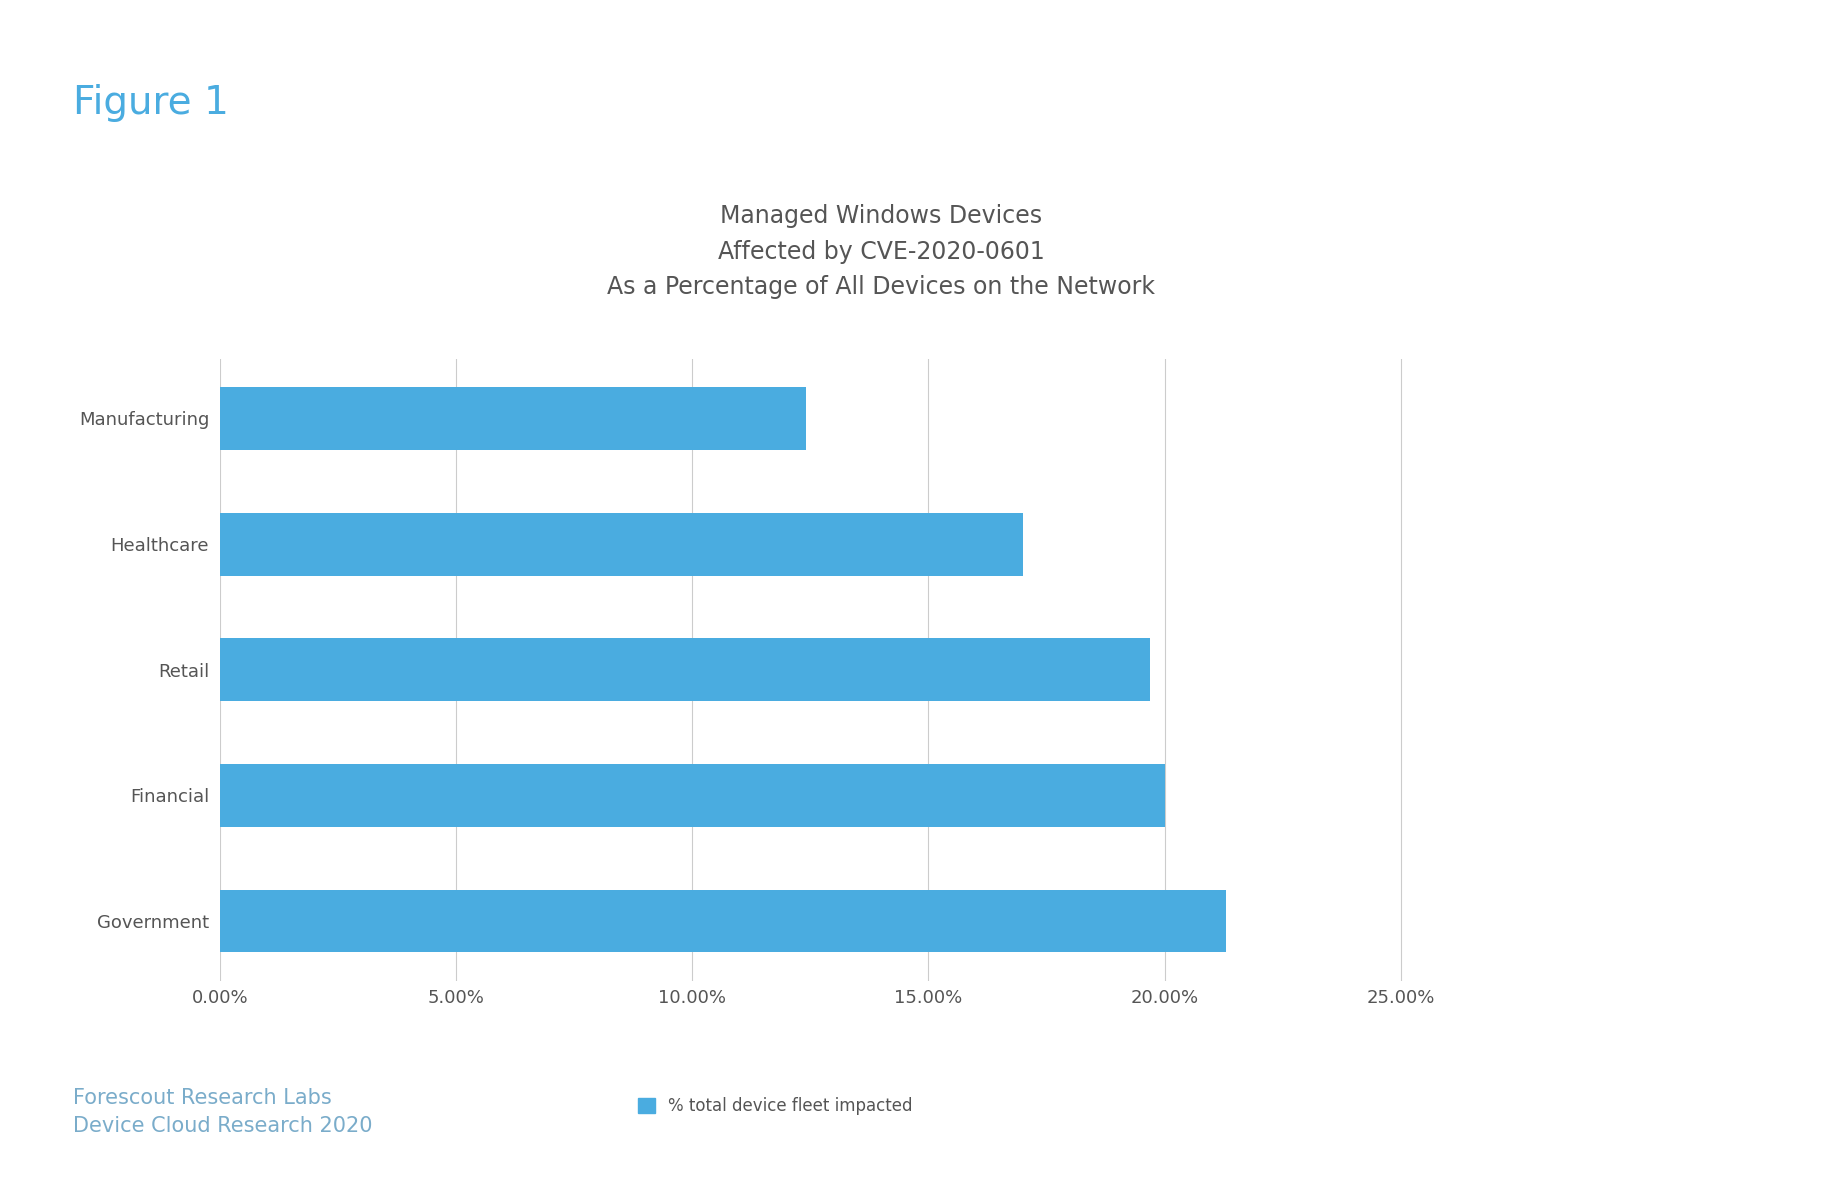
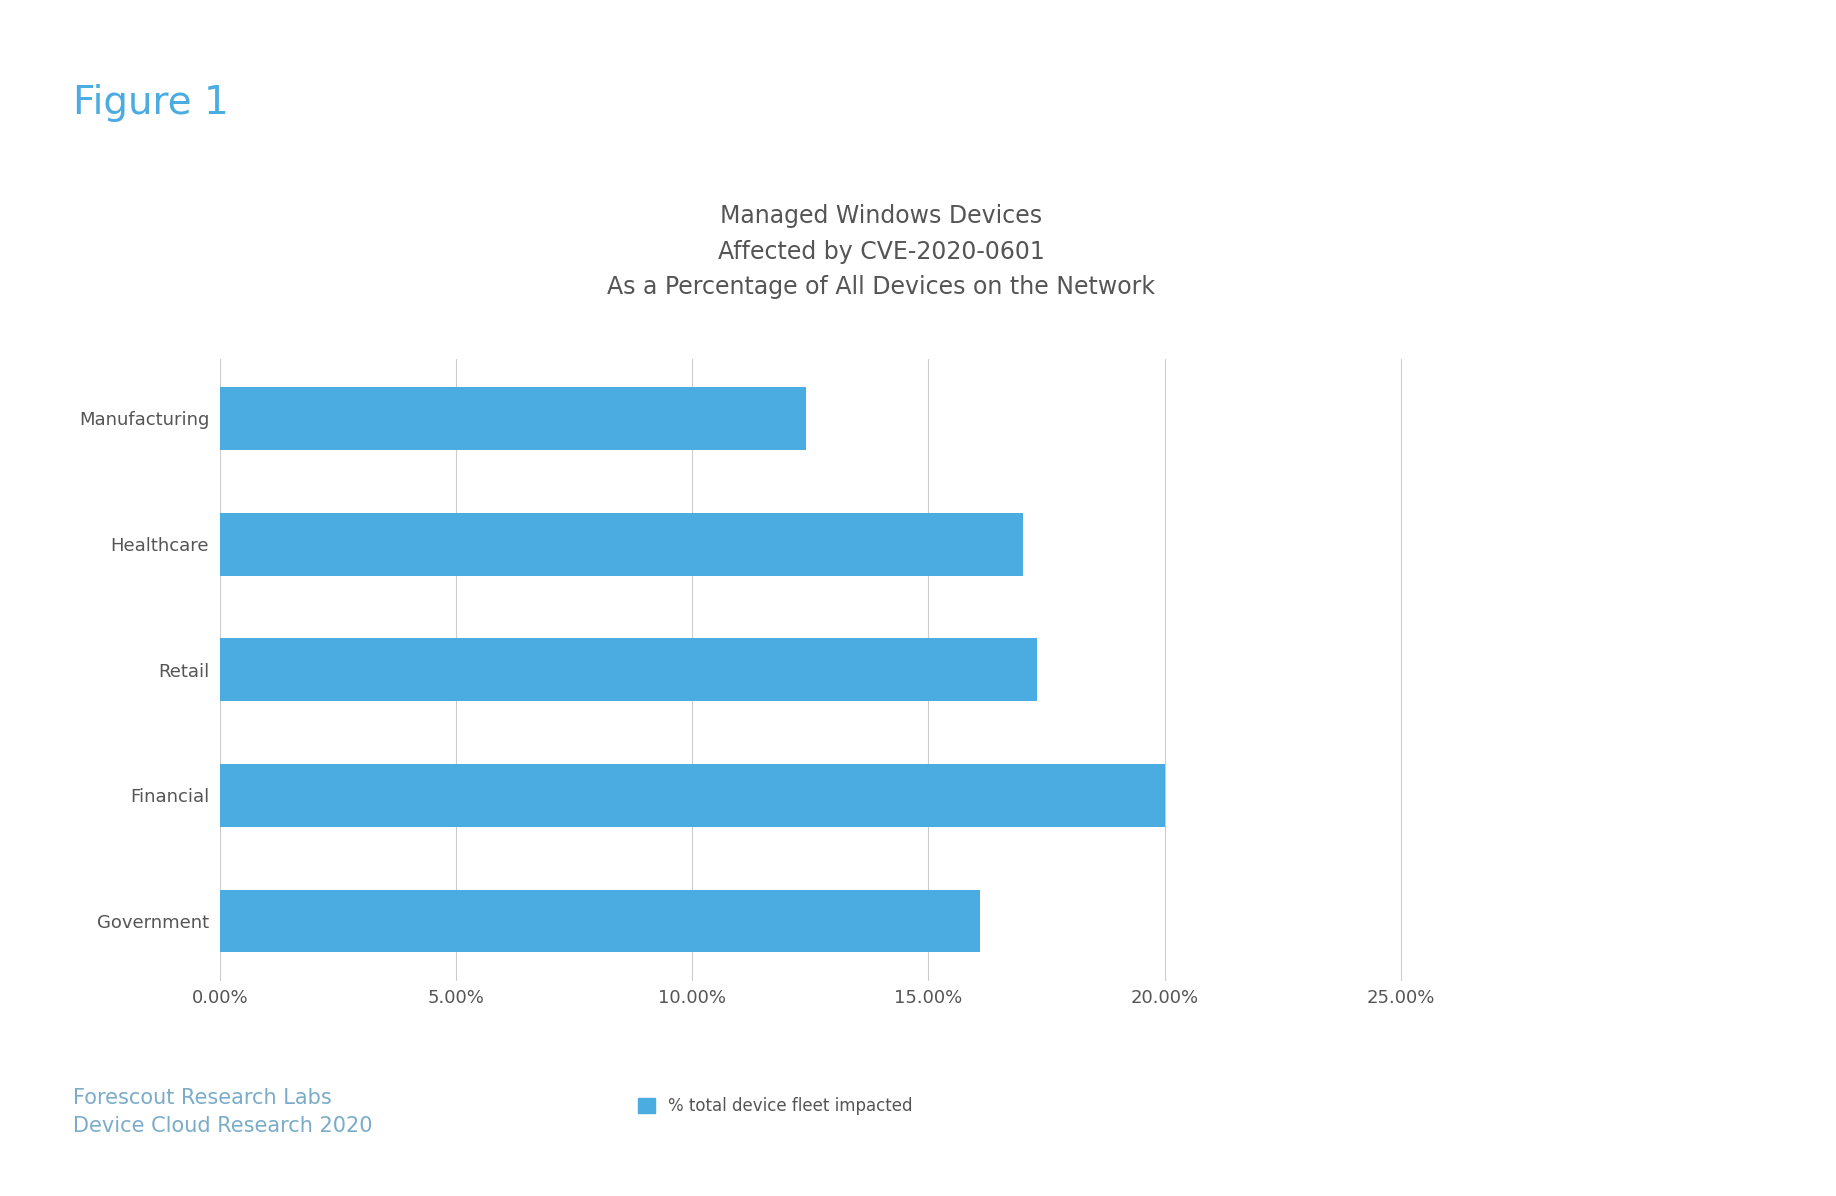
Retail: 19.7% -> 17.3%
Government: 21.3% -> 16.1%
